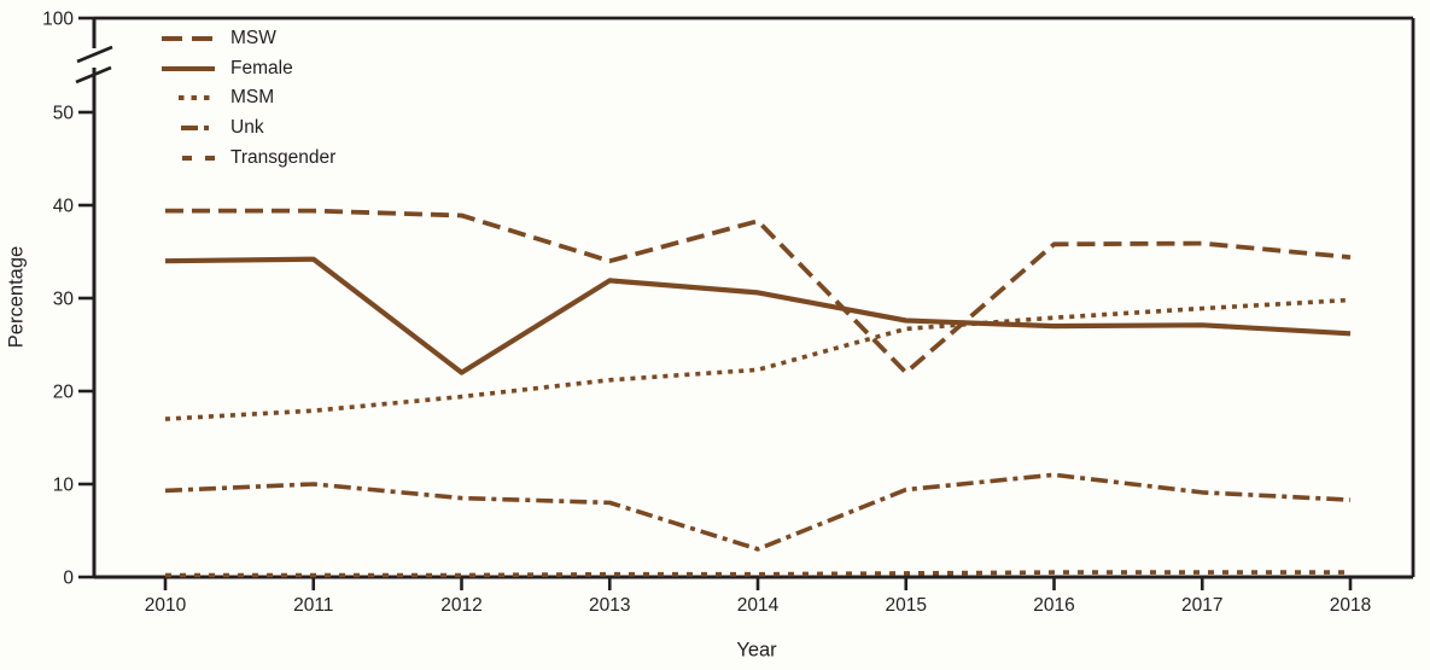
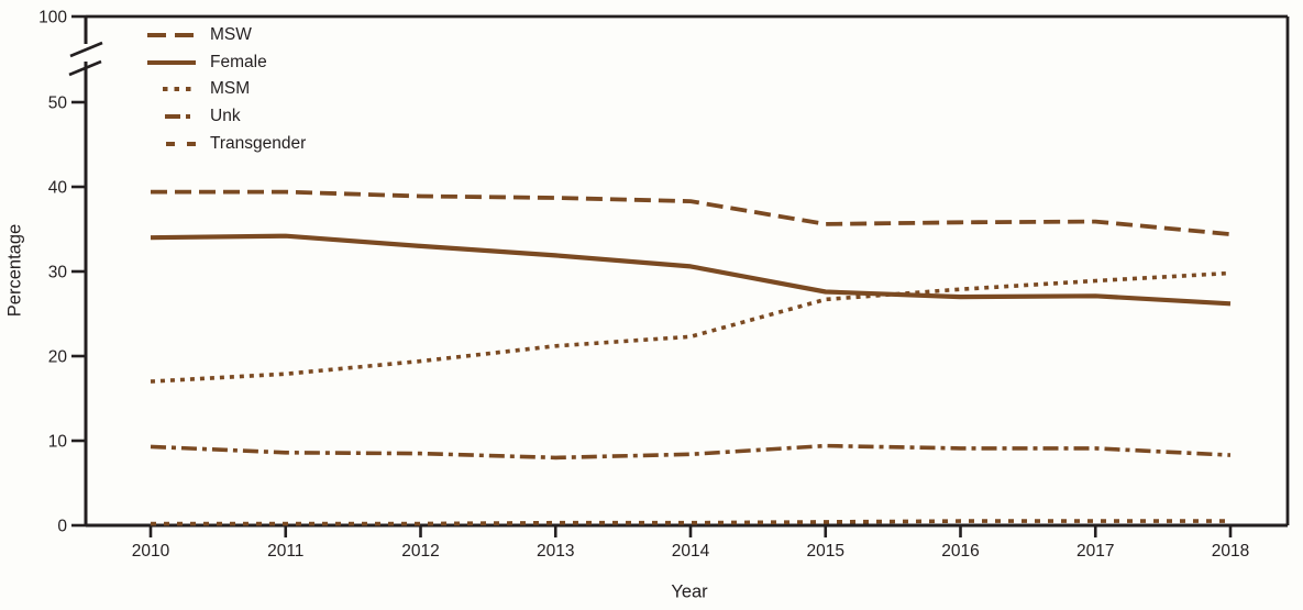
Unk/2011: 10 -> 9
Female/2012: 22 -> 33
MSW/2013: 34 -> 39
Unk/2014: 3 -> 8
MSW/2015: 22 -> 36
Unk/2016: 11 -> 9
